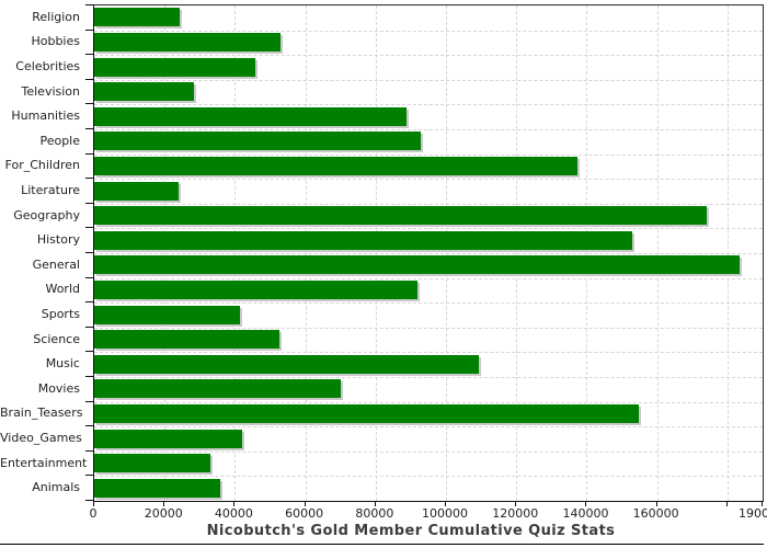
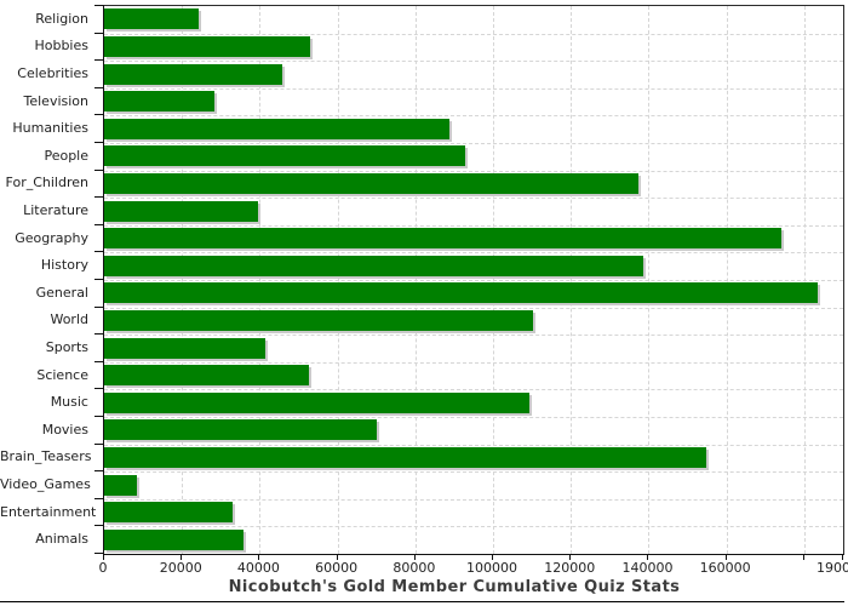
Literature: 24000 -> 40000
History: 153000 -> 139000
World: 92000 -> 110000
Video_Games: 42000 -> 8000
